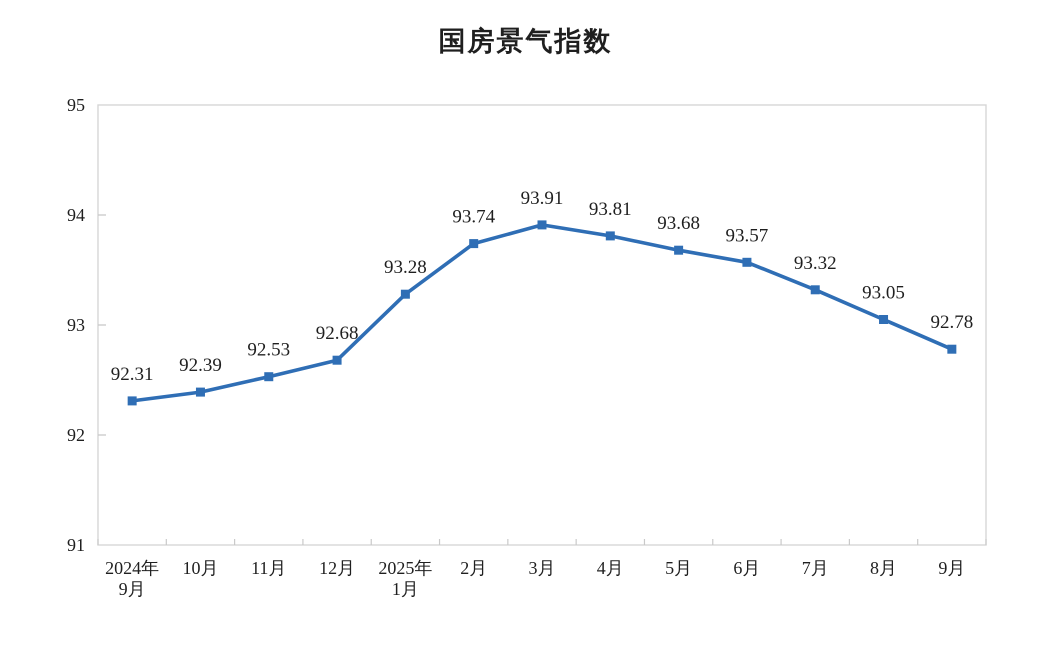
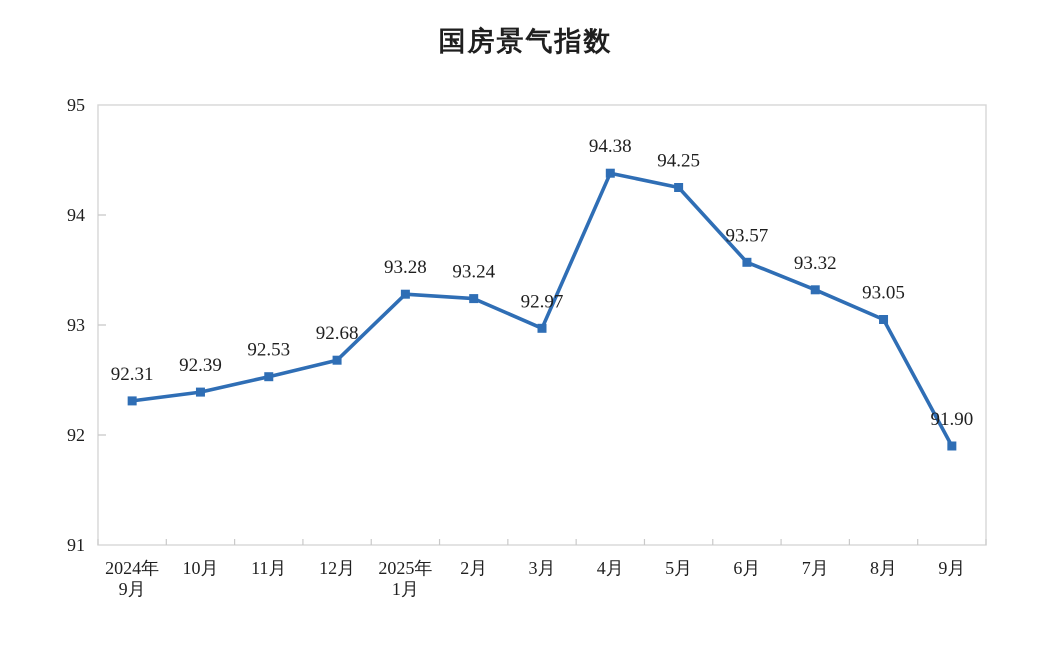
2月: 93.74 -> 93.24
3月: 93.91 -> 92.97
4月: 93.81 -> 94.38
5月: 93.68 -> 94.25
9月: 92.78 -> 91.90
